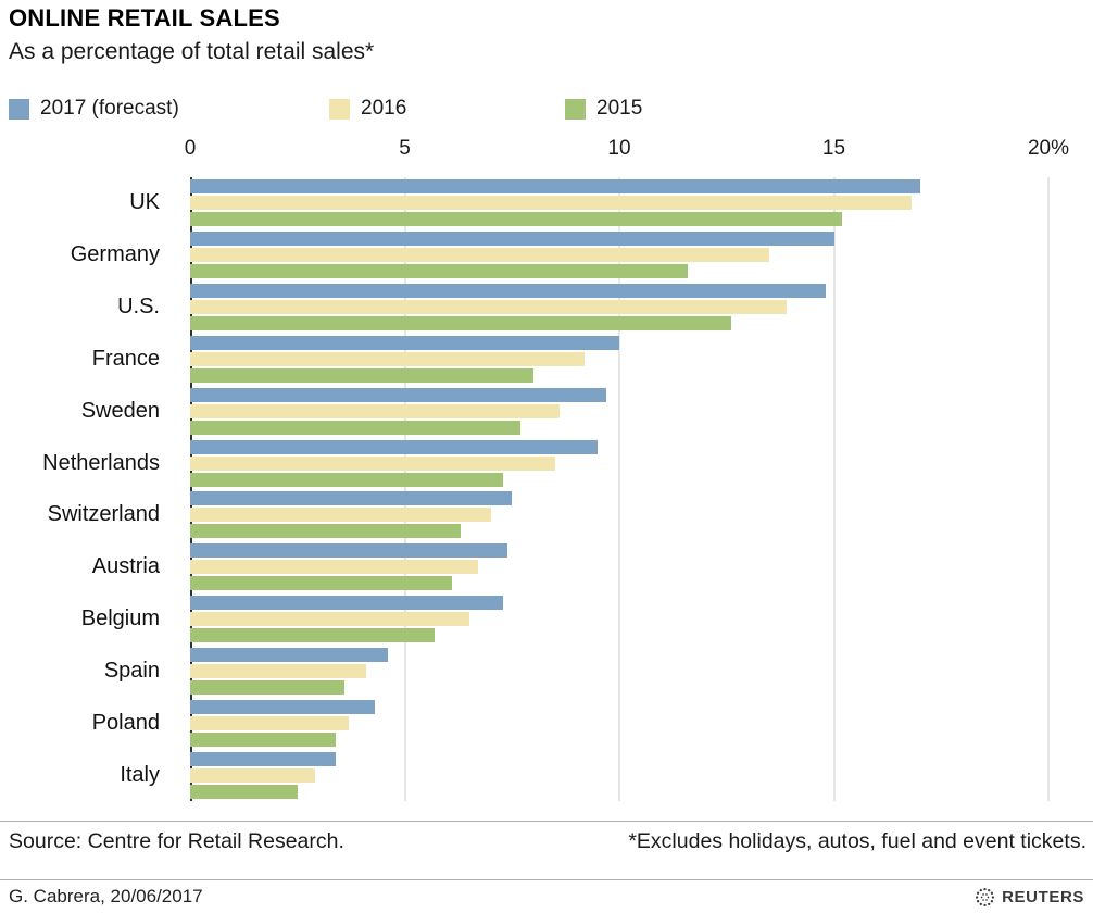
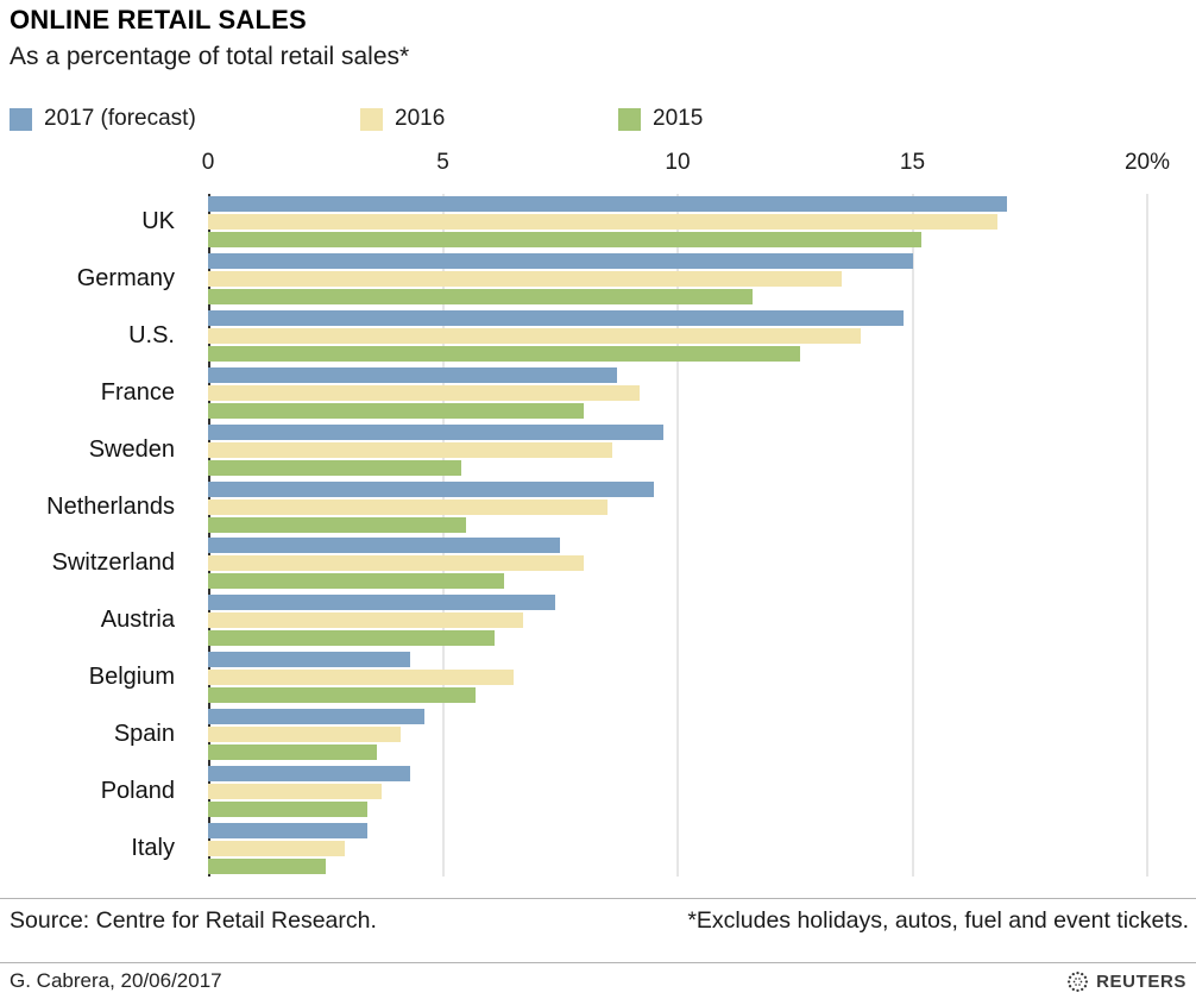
2017 (forecast)/France: 10.0% -> 8.7%
2015/Sweden: 7.7% -> 5.4%
2015/Netherlands: 7.3% -> 5.5%
2016/Switzerland: 7.0% -> 8.0%
2017 (forecast)/Belgium: 7.3% -> 4.3%
